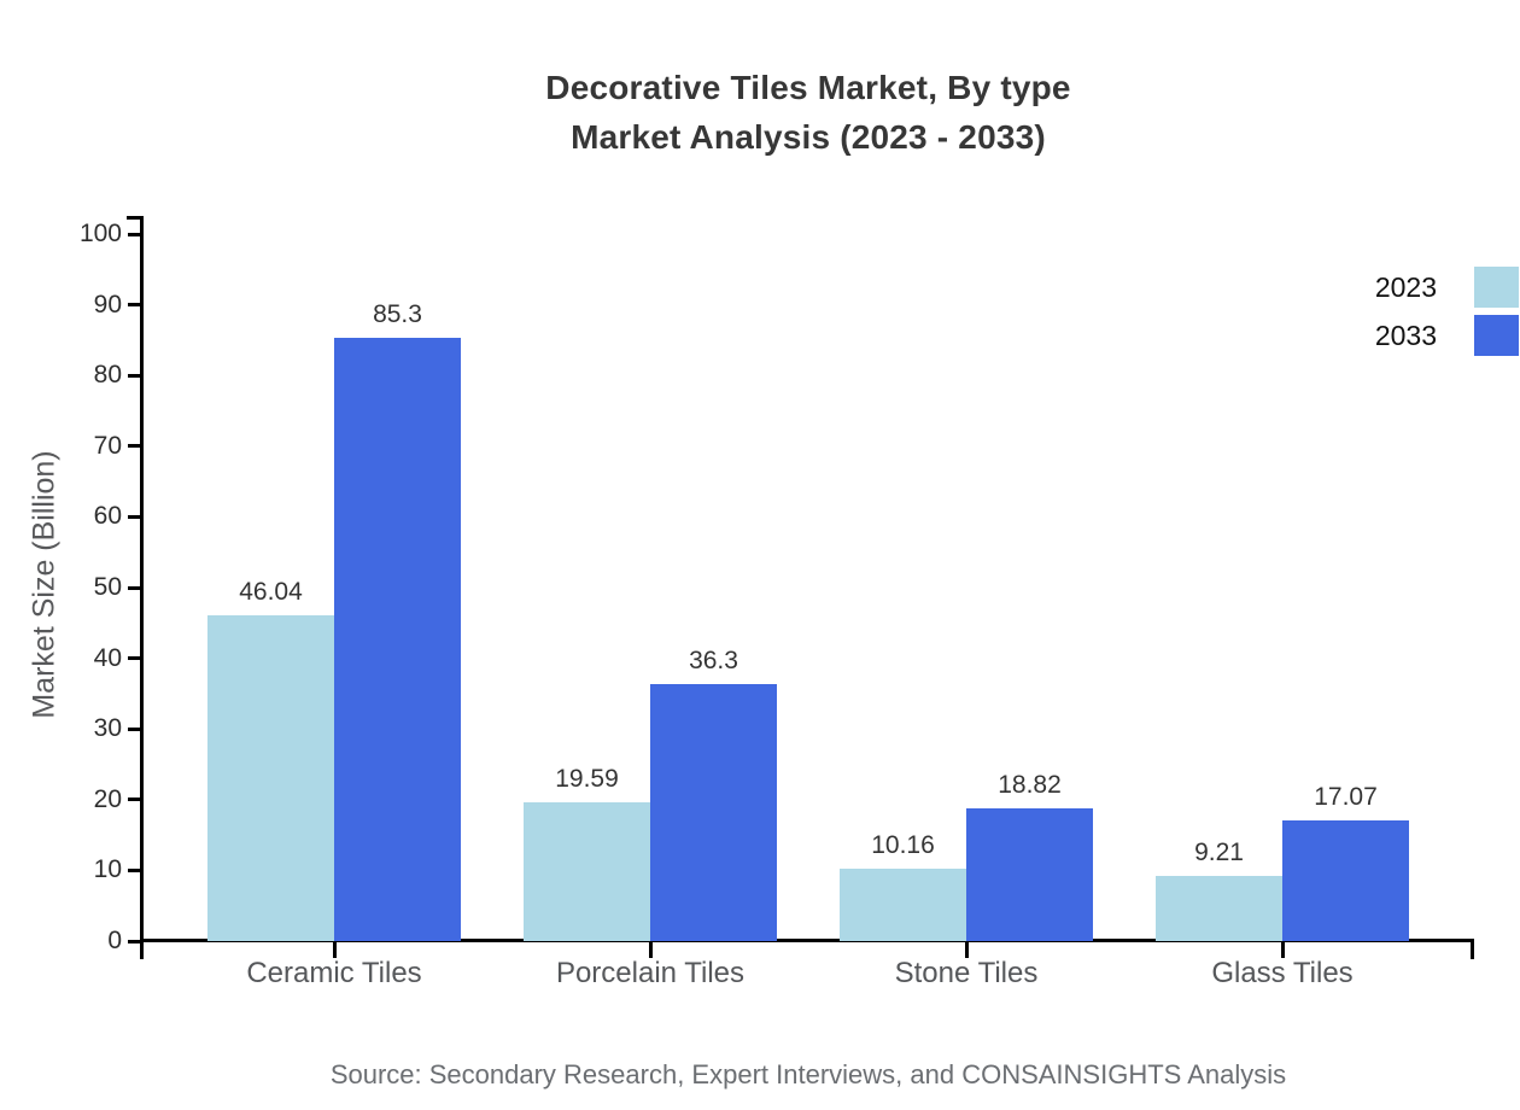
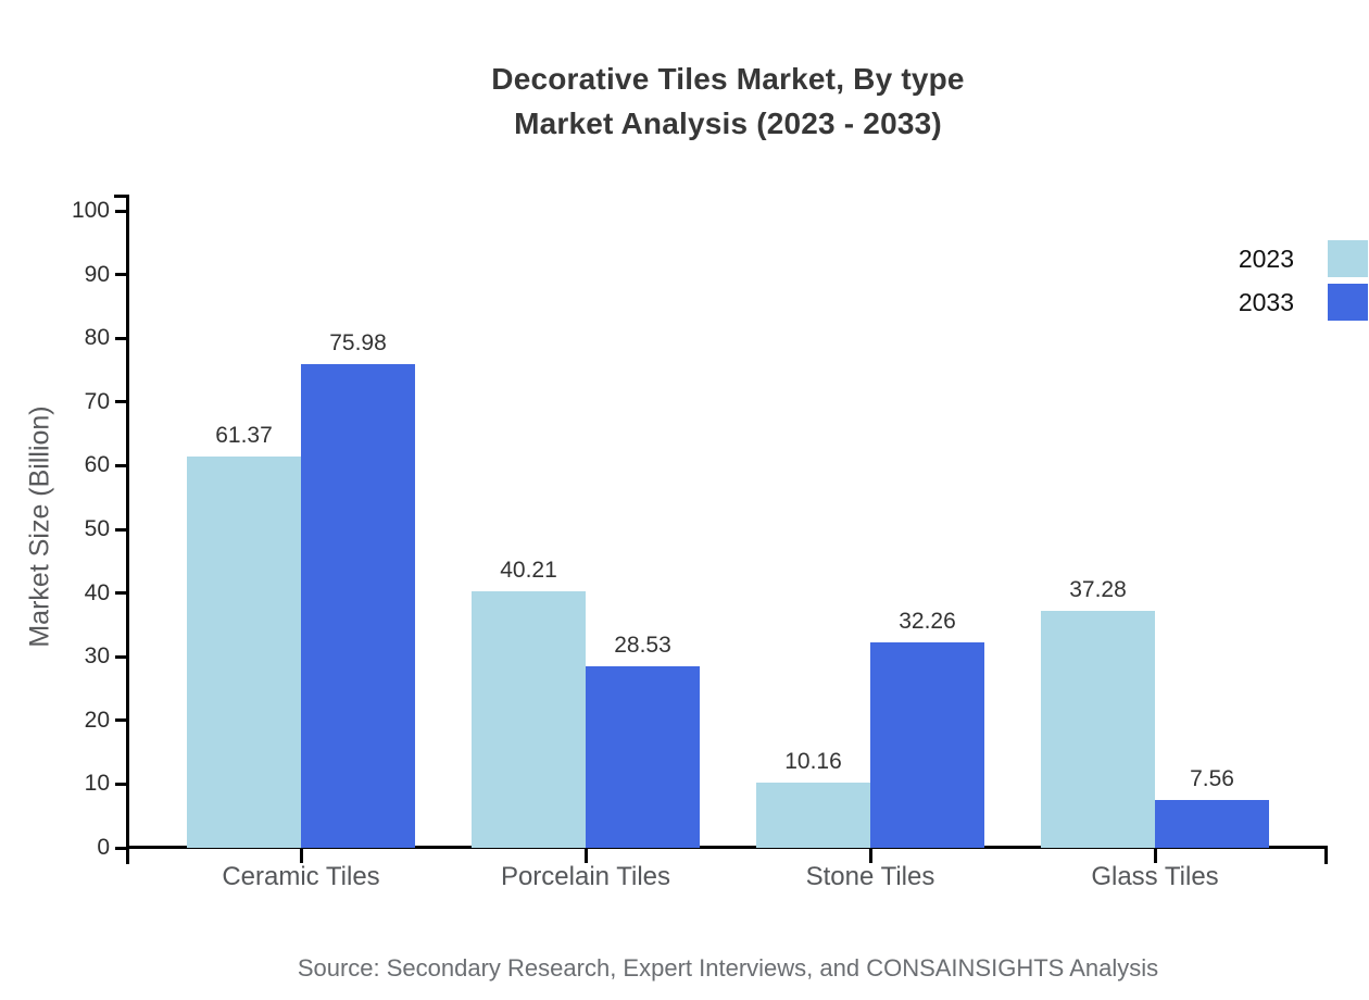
2023/Ceramic Tiles: 46.04 -> 61.37
2033/Ceramic Tiles: 85.3 -> 75.98
2023/Porcelain Tiles: 19.59 -> 40.21
2033/Porcelain Tiles: 36.3 -> 28.53
2033/Stone Tiles: 18.82 -> 32.26
2023/Glass Tiles: 9.21 -> 37.28
2033/Glass Tiles: 17.07 -> 7.56
